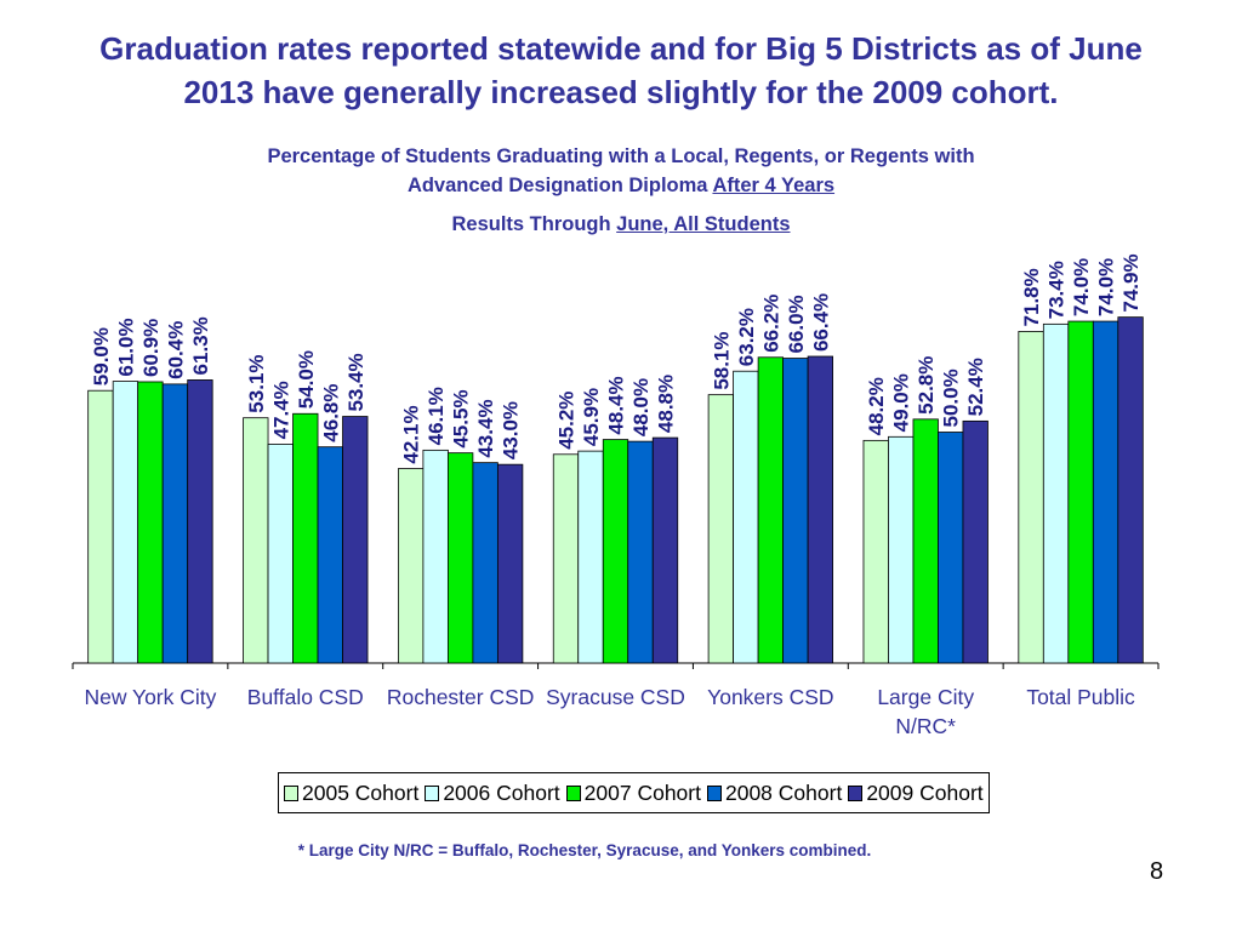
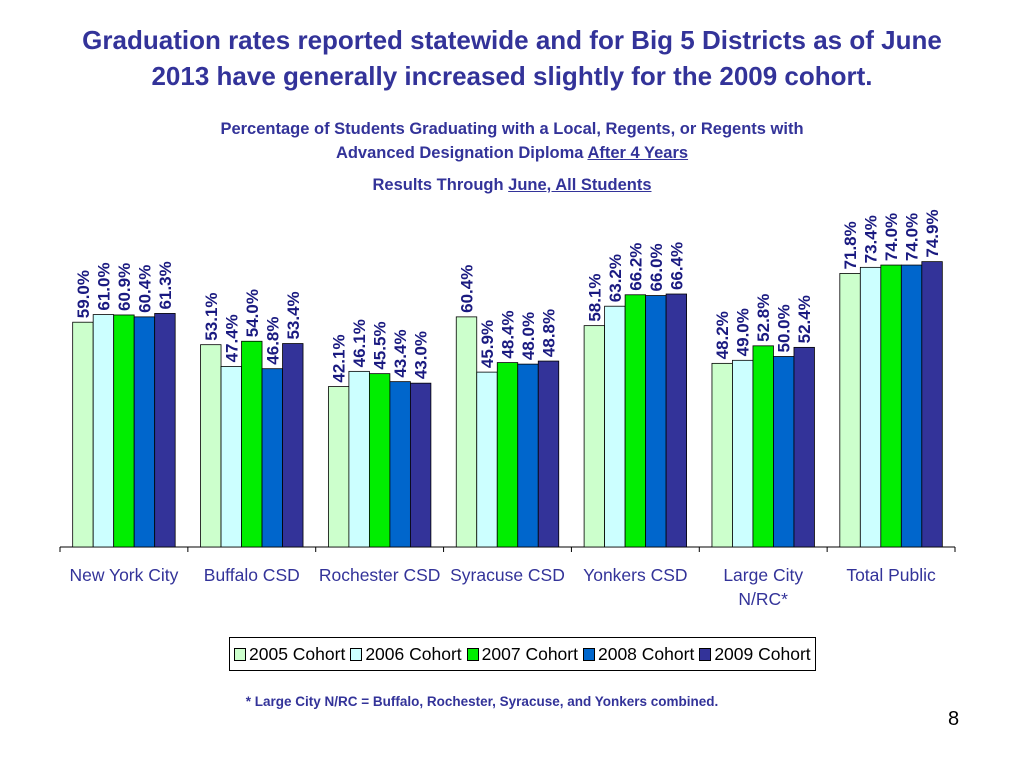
2005 Cohort/Syracuse CSD: 45.2% -> 60.4%
